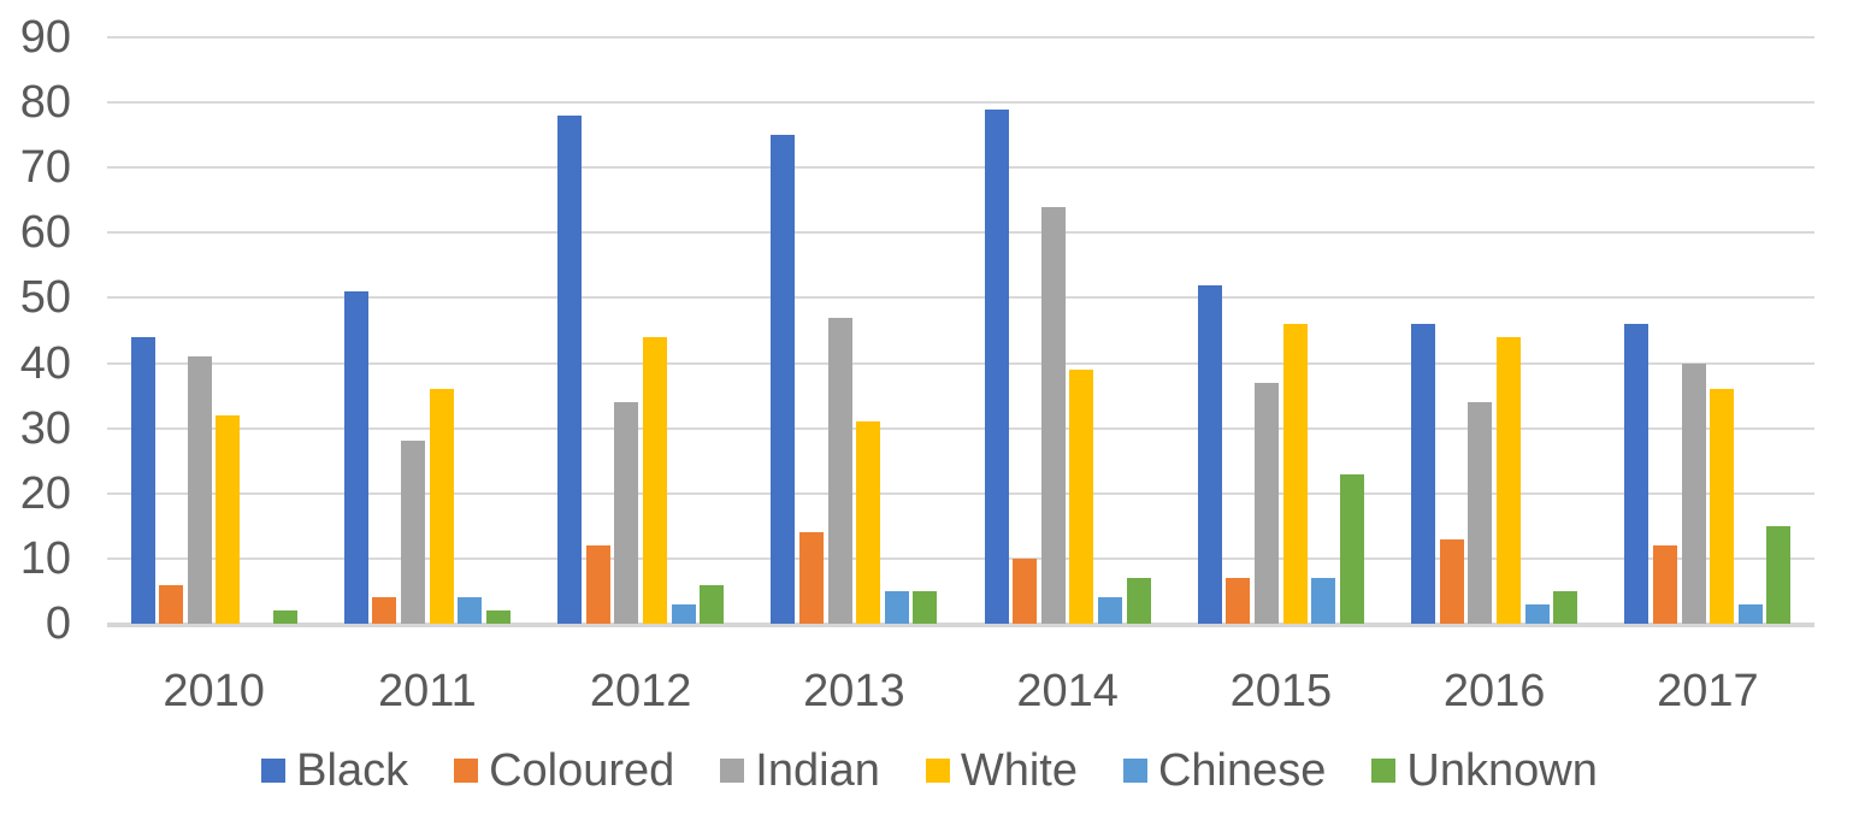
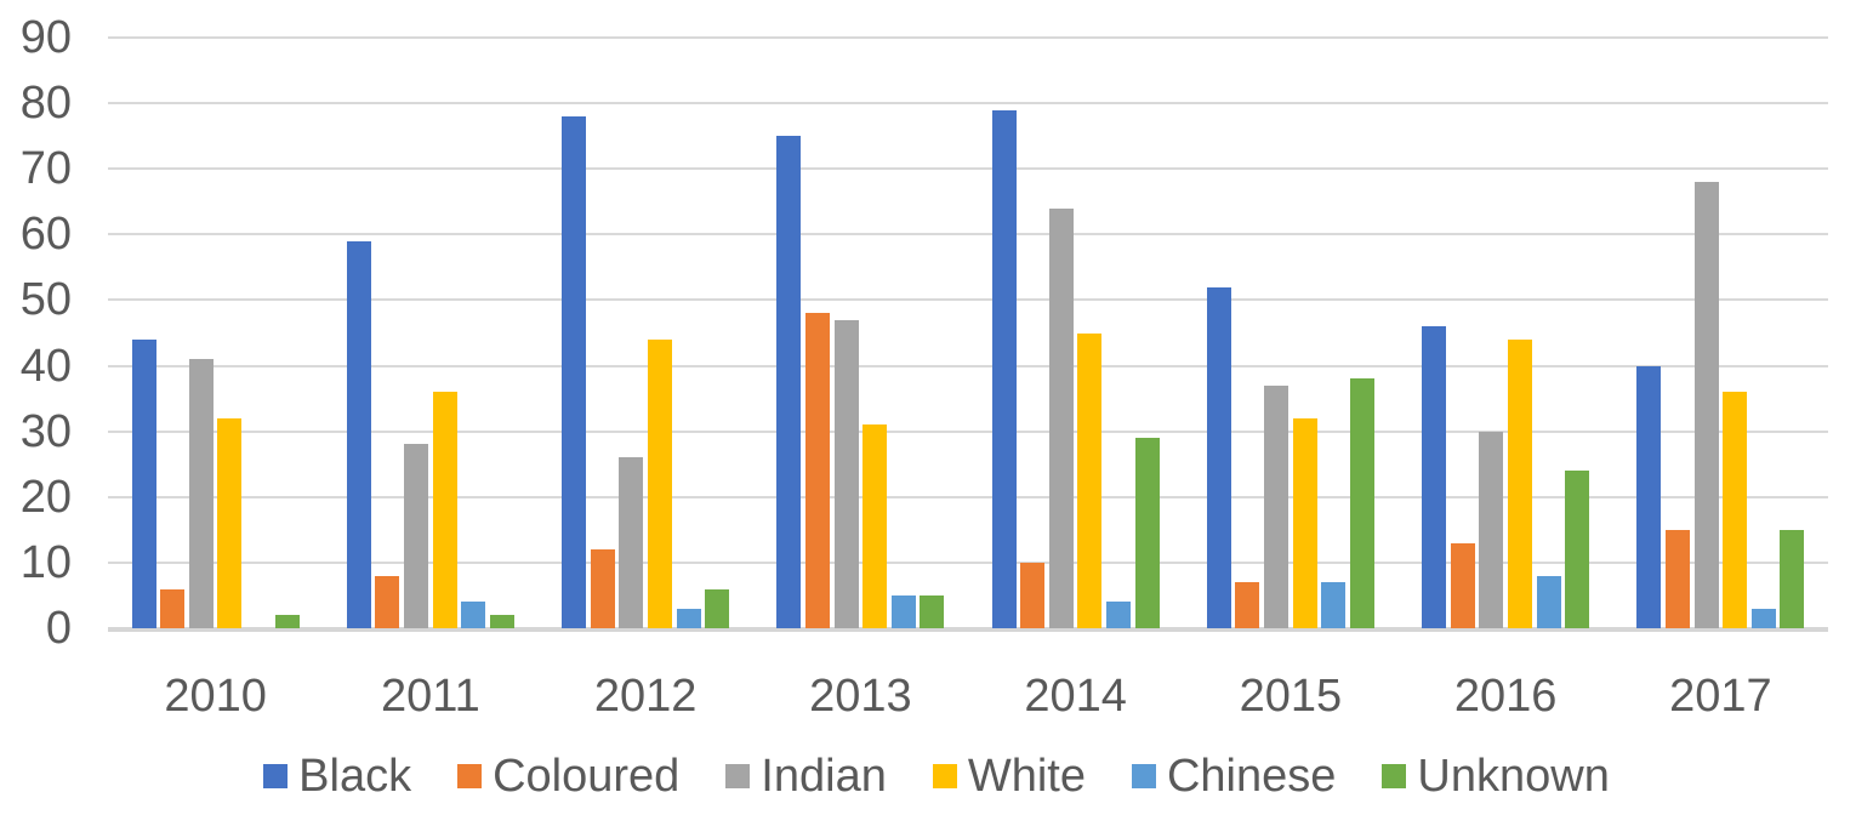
Black/2011: 51 -> 59
Coloured/2011: 4 -> 8
Indian/2012: 34 -> 26
Coloured/2013: 14 -> 48
White/2014: 39 -> 45
Unknown/2014: 7 -> 29
White/2015: 46 -> 32
Unknown/2015: 23 -> 38
Indian/2016: 34 -> 30
Chinese/2016: 3 -> 8
Unknown/2016: 5 -> 24
Black/2017: 46 -> 40
Coloured/2017: 12 -> 15
Indian/2017: 40 -> 68
